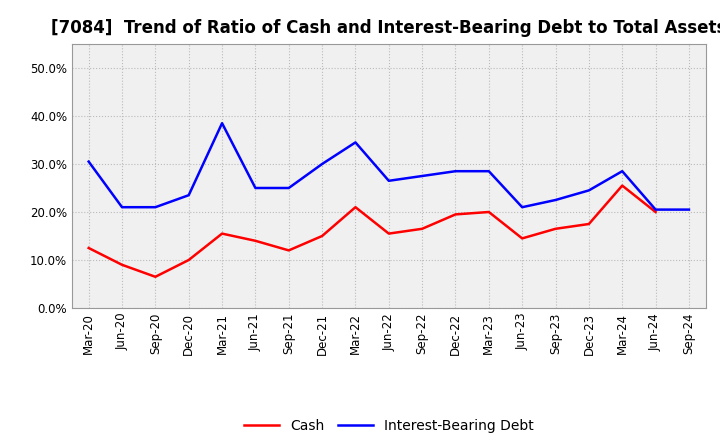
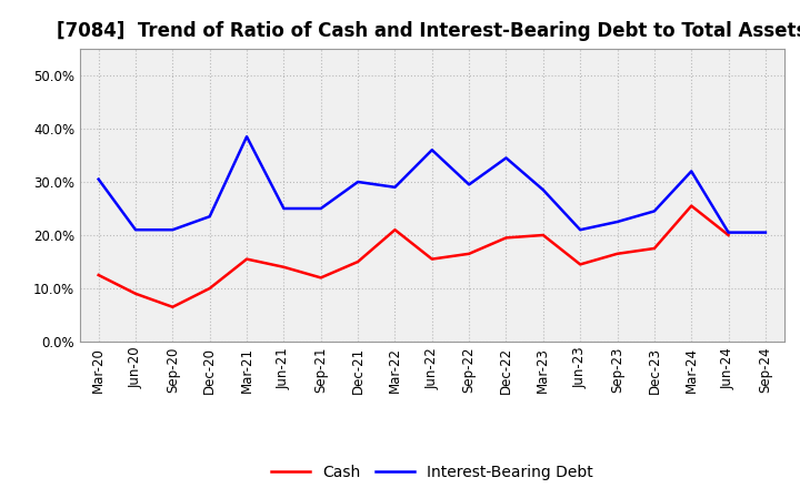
Interest-Bearing Debt/Mar-22: 34.5% -> 29.0%
Interest-Bearing Debt/Jun-22: 26.5% -> 36.0%
Interest-Bearing Debt/Sep-22: 27.5% -> 29.5%
Interest-Bearing Debt/Dec-22: 28.5% -> 34.5%
Interest-Bearing Debt/Mar-24: 28.5% -> 32.0%
